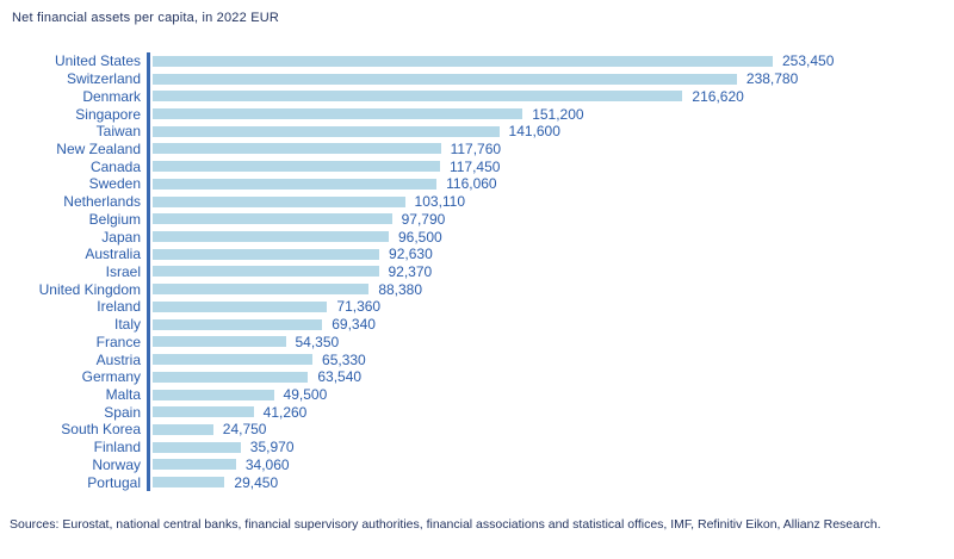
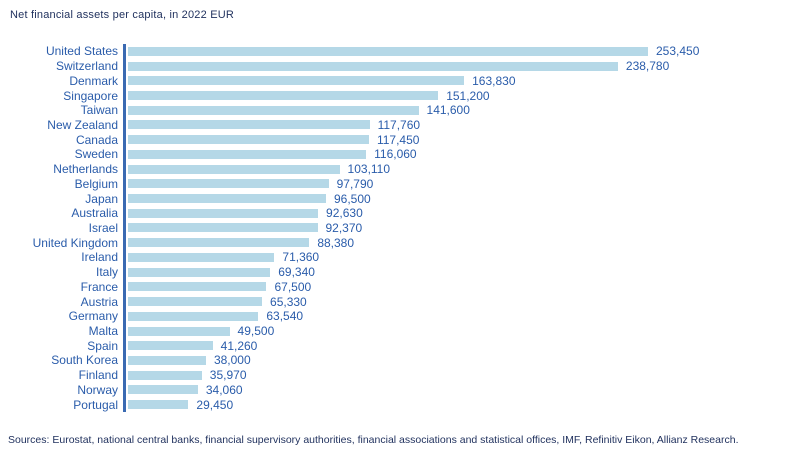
Denmark: 216,620 -> 163,830
France: 54,350 -> 67,500
South Korea: 24,750 -> 38,000
